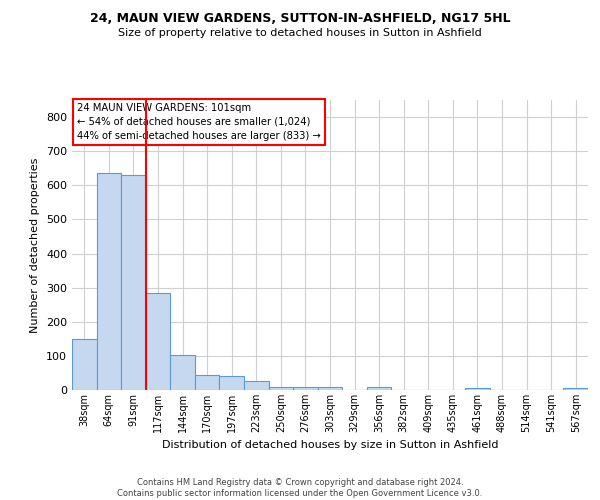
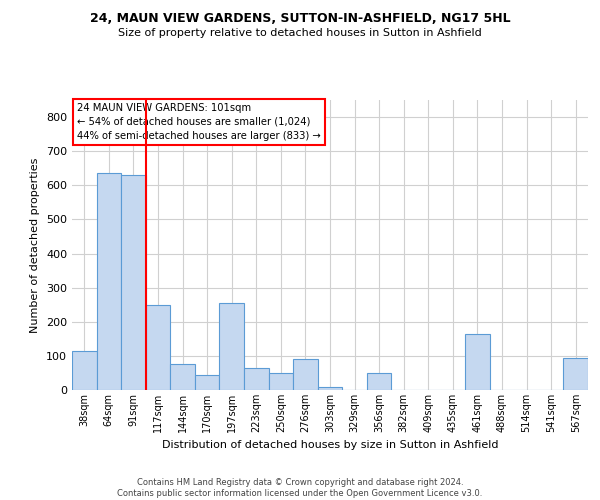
38sqm: 150 -> 115
117sqm: 285 -> 250
144sqm: 102 -> 75
197sqm: 42 -> 255
223sqm: 27 -> 65
250sqm: 10 -> 50
276sqm: 10 -> 90
356sqm: 8 -> 50
461sqm: 5 -> 165
567sqm: 5 -> 95
